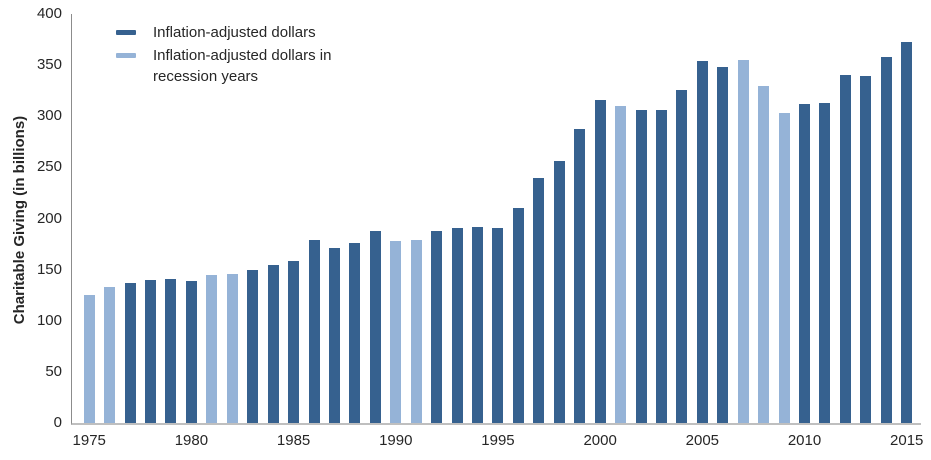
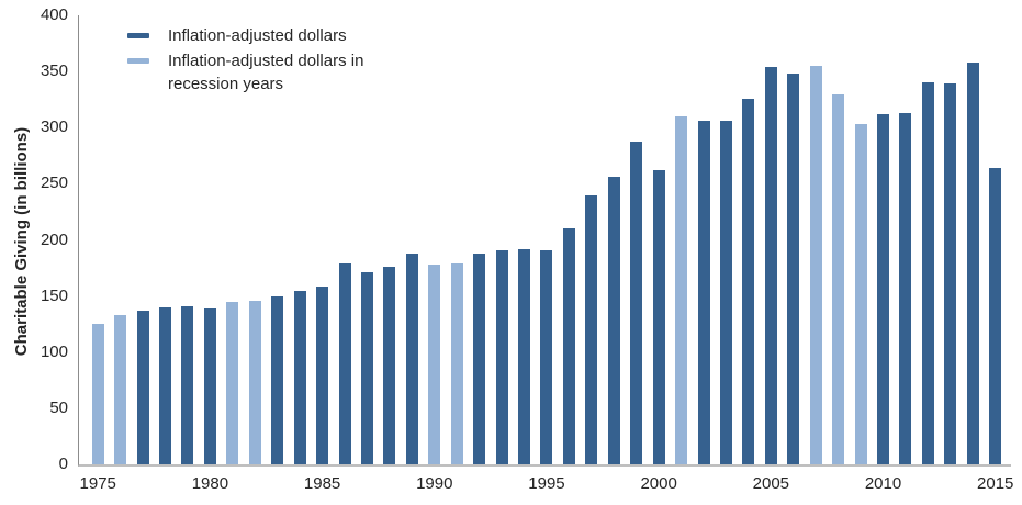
2000: 316 -> 262
2015: 373 -> 264
